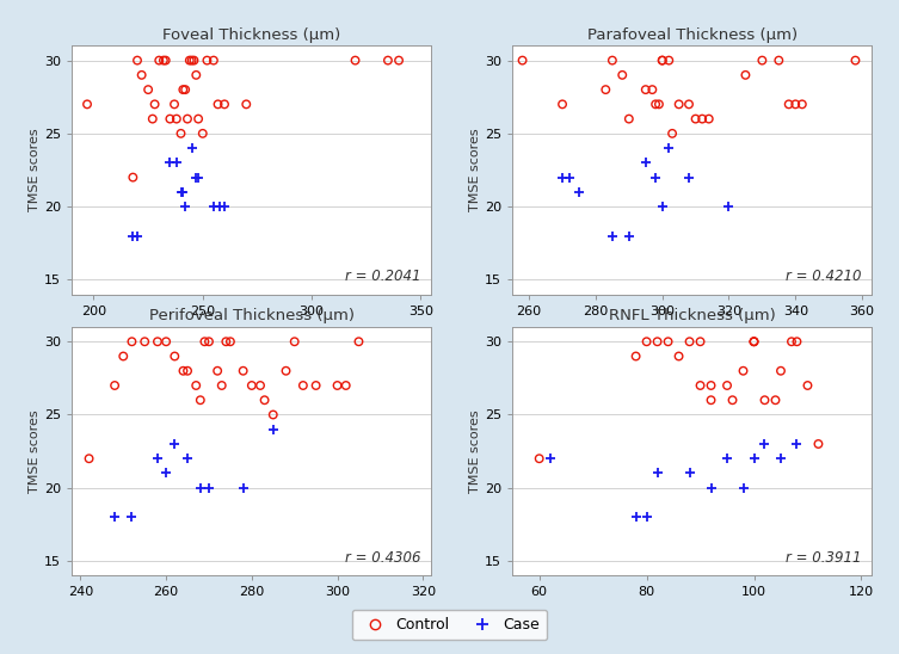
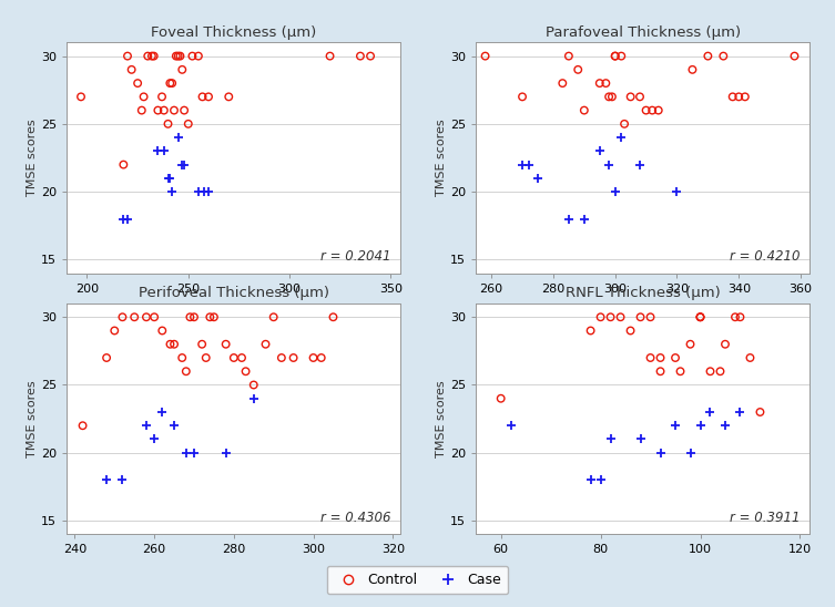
RNFL Thickness (μm)/Control/60: 22 -> 24
